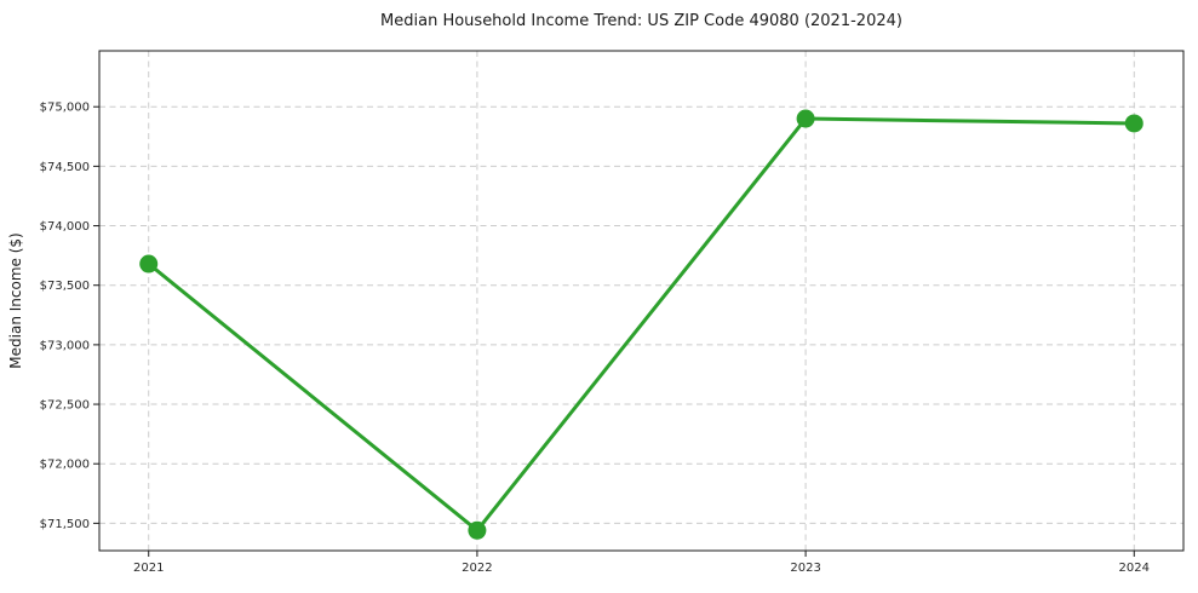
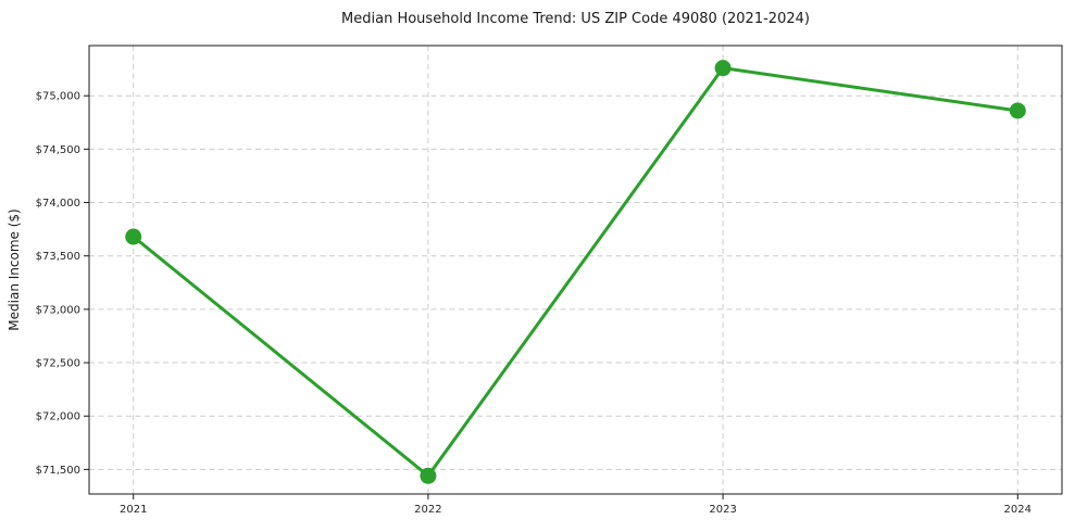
2023: $74900 -> $75300
